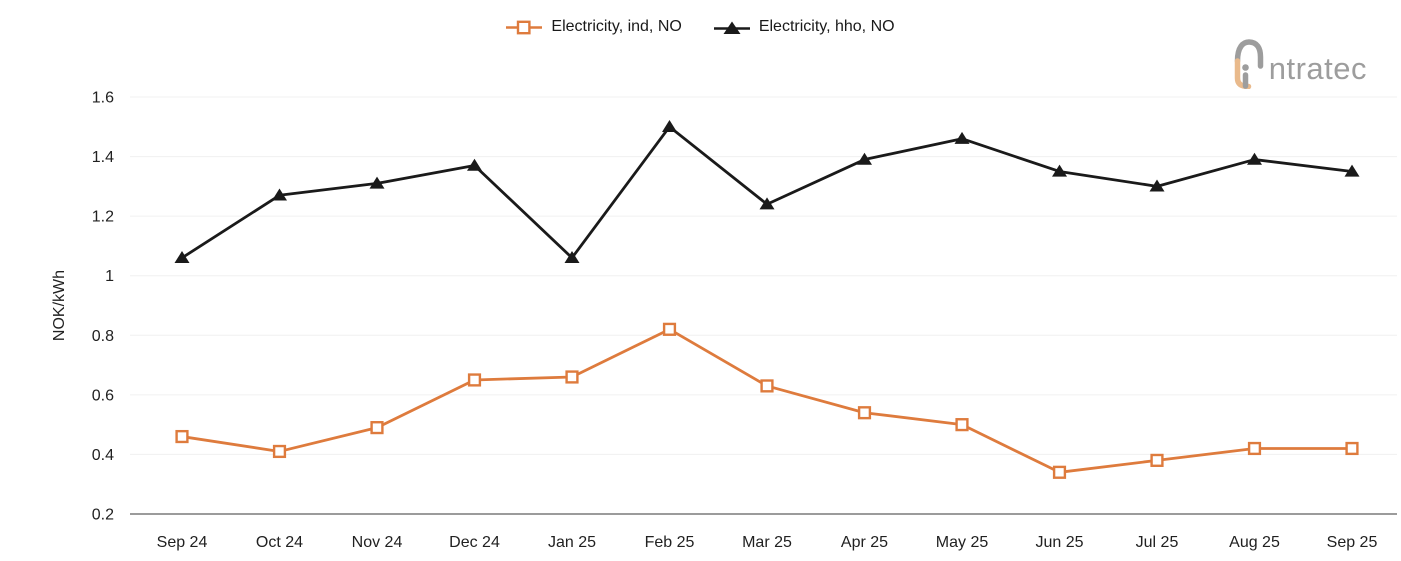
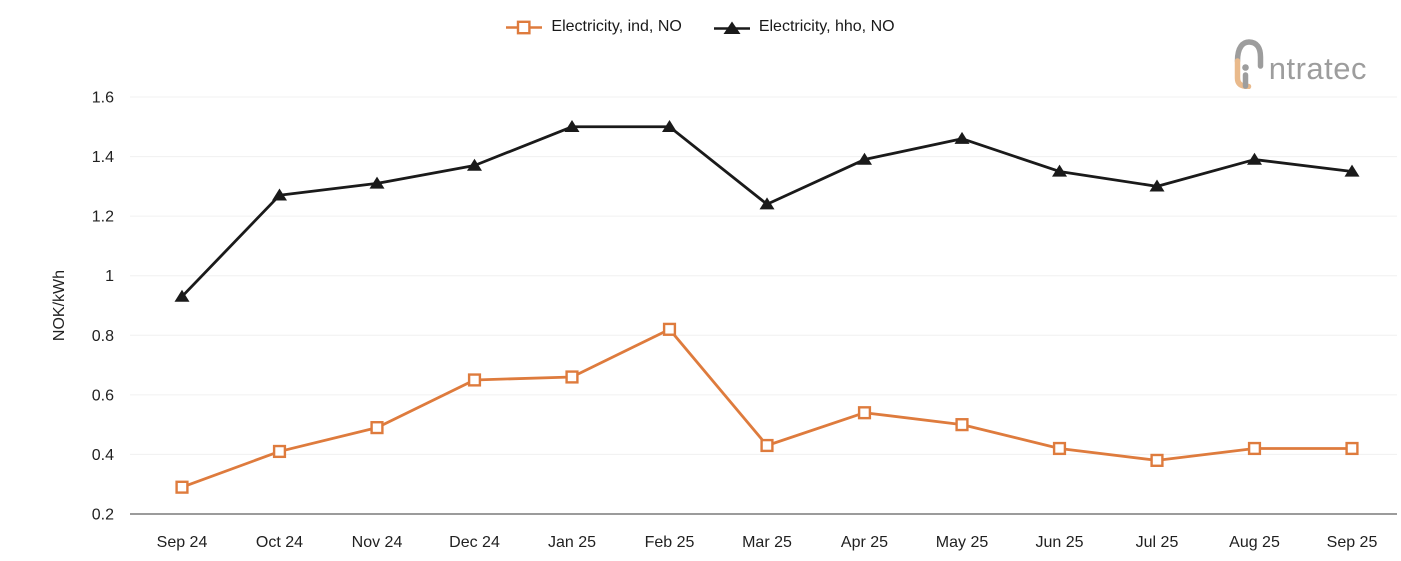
Electricity, ind, NO/Sep 24: 0.46 -> 0.29
Electricity, hho, NO/Sep 24: 1.06 -> 0.93
Electricity, hho, NO/Jan 25: 1.06 -> 1.50
Electricity, ind, NO/Mar 25: 0.63 -> 0.43
Electricity, ind, NO/Jun 25: 0.34 -> 0.42
